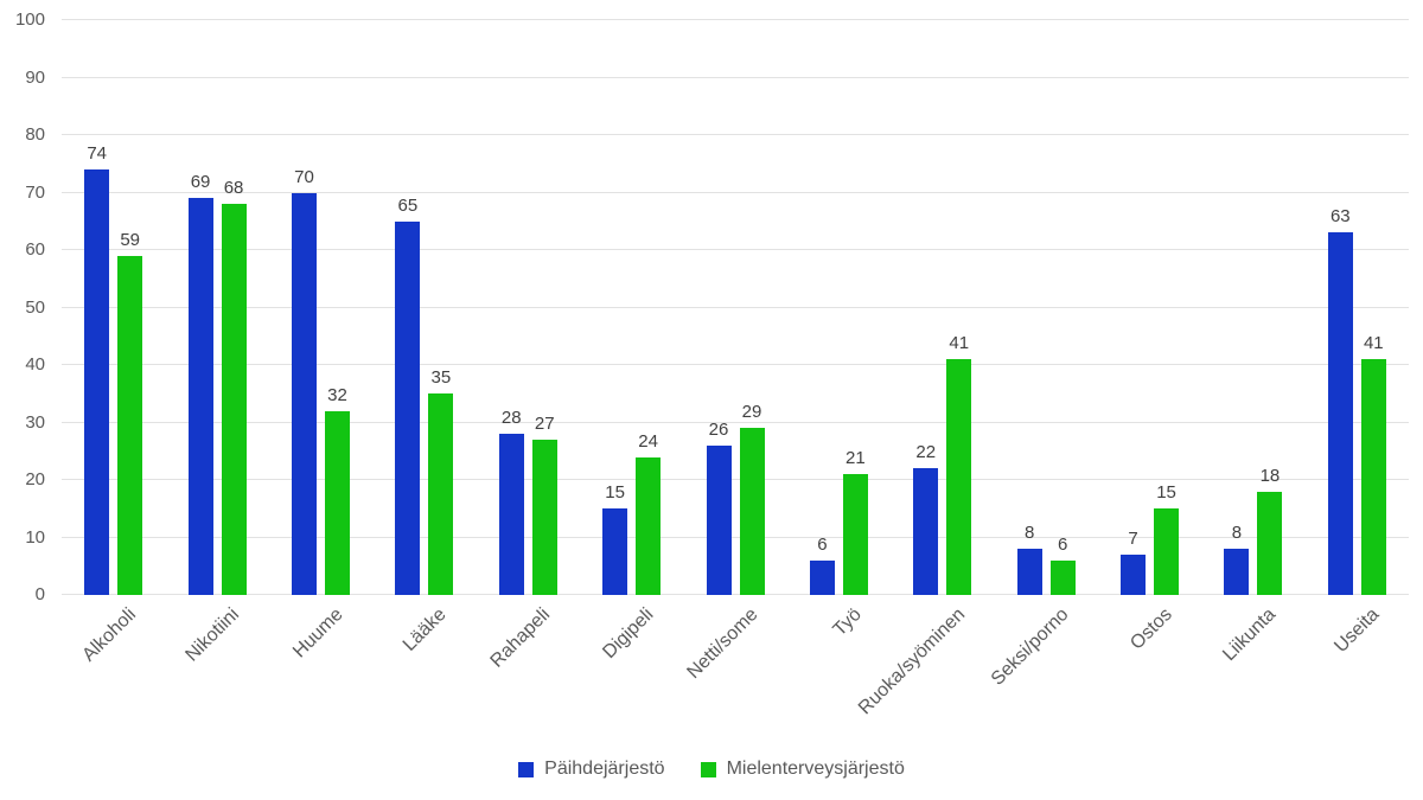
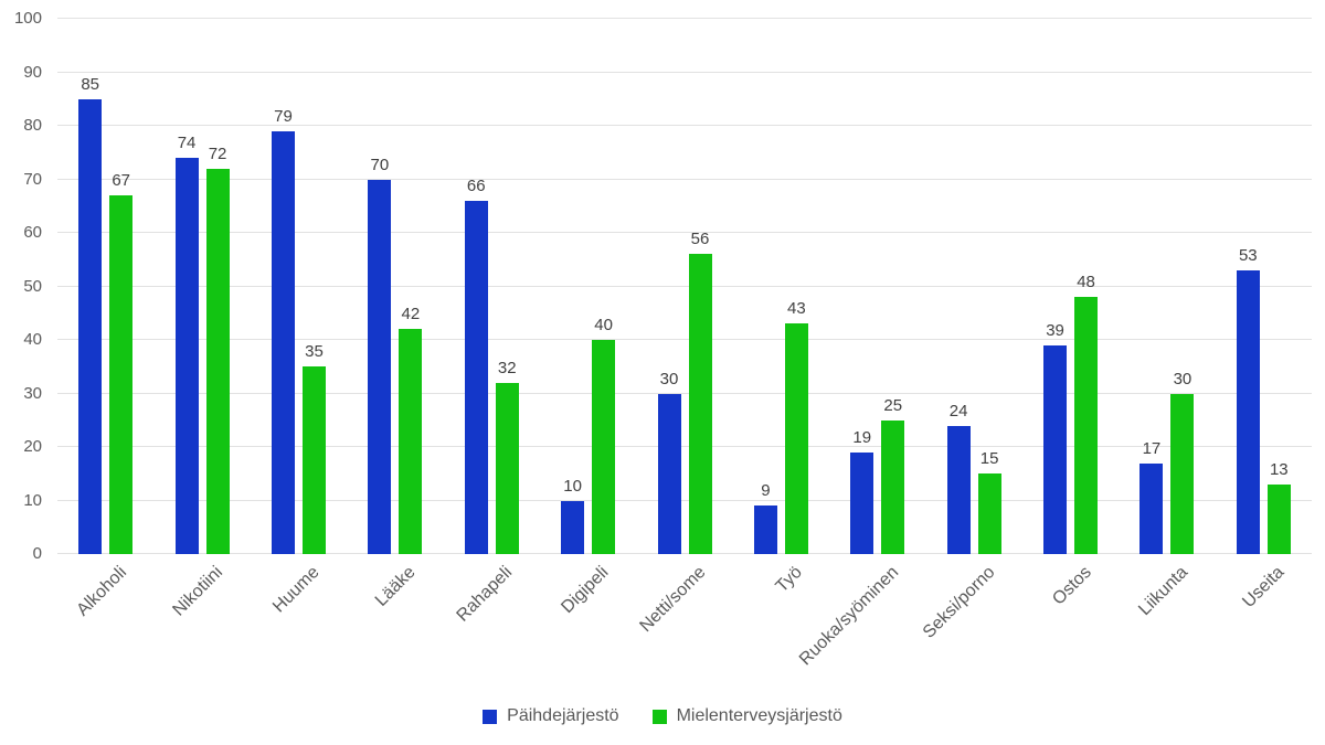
Päihdejärjestö/Alkoholi: 74 -> 85
Mielenterveysjärjestö/Alkoholi: 59 -> 67
Päihdejärjestö/Nikotiini: 69 -> 74
Mielenterveysjärjestö/Nikotiini: 68 -> 72
Päihdejärjestö/Huume: 70 -> 79
Mielenterveysjärjestö/Huume: 32 -> 35
Päihdejärjestö/Lääke: 65 -> 70
Mielenterveysjärjestö/Lääke: 35 -> 42
Päihdejärjestö/Rahapeli: 28 -> 66
Mielenterveysjärjestö/Rahapeli: 27 -> 32
Päihdejärjestö/Digipeli: 15 -> 10
Mielenterveysjärjestö/Digipeli: 24 -> 40
Päihdejärjestö/Netti/some: 26 -> 30
Mielenterveysjärjestö/Netti/some: 29 -> 56
Päihdejärjestö/Työ: 6 -> 9
Mielenterveysjärjestö/Työ: 21 -> 43
Päihdejärjestö/Ruoka/syöminen: 22 -> 19
Mielenterveysjärjestö/Ruoka/syöminen: 41 -> 25
Päihdejärjestö/Seksi/porno: 8 -> 24
Mielenterveysjärjestö/Seksi/porno: 6 -> 15
Päihdejärjestö/Ostos: 7 -> 39
Mielenterveysjärjestö/Ostos: 15 -> 48
Päihdejärjestö/Liikunta: 8 -> 17
Mielenterveysjärjestö/Liikunta: 18 -> 30
Päihdejärjestö/Useita: 63 -> 53
Mielenterveysjärjestö/Useita: 41 -> 13
